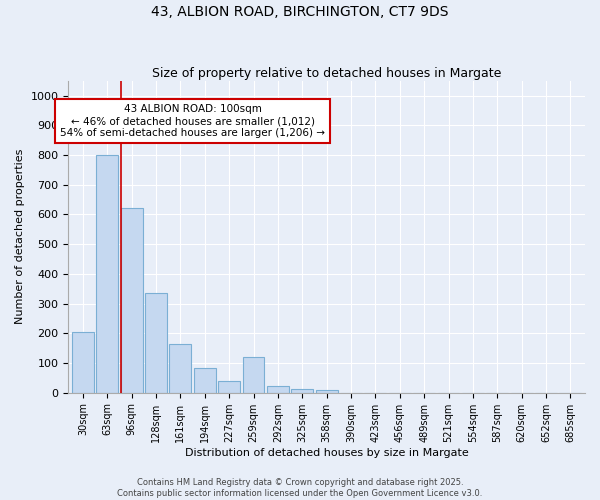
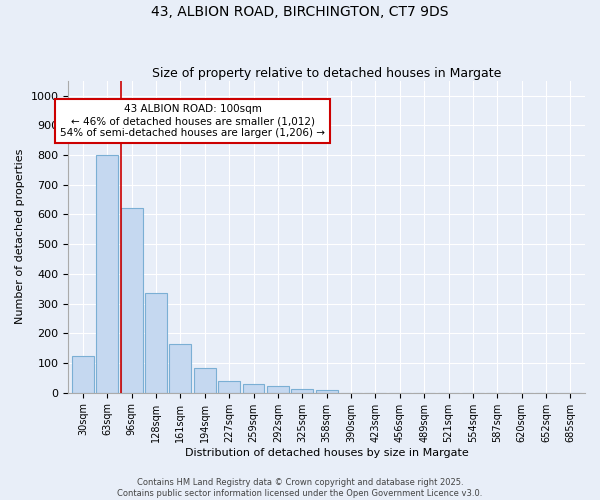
30sqm: 205 -> 125
259sqm: 120 -> 28
